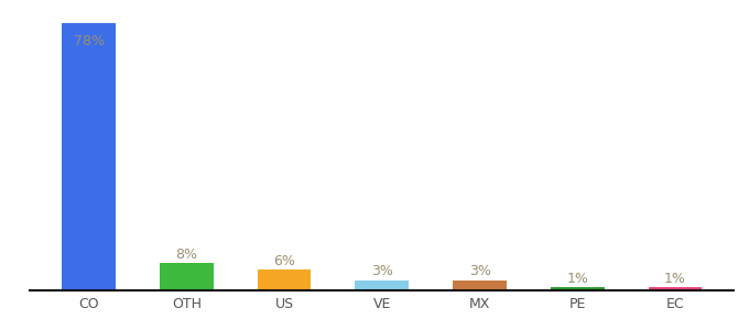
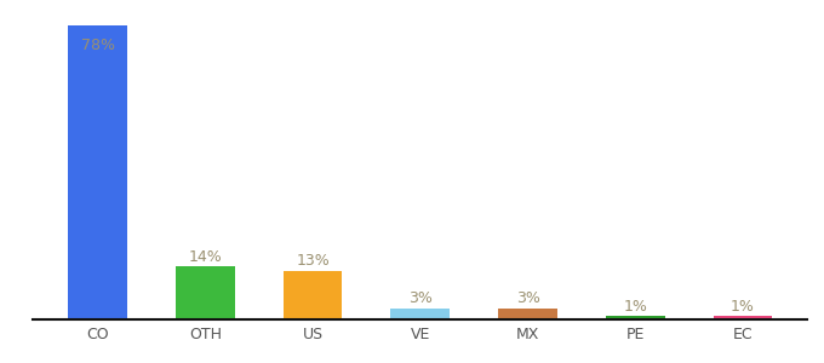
OTH: 8% -> 14%
US: 6% -> 13%
